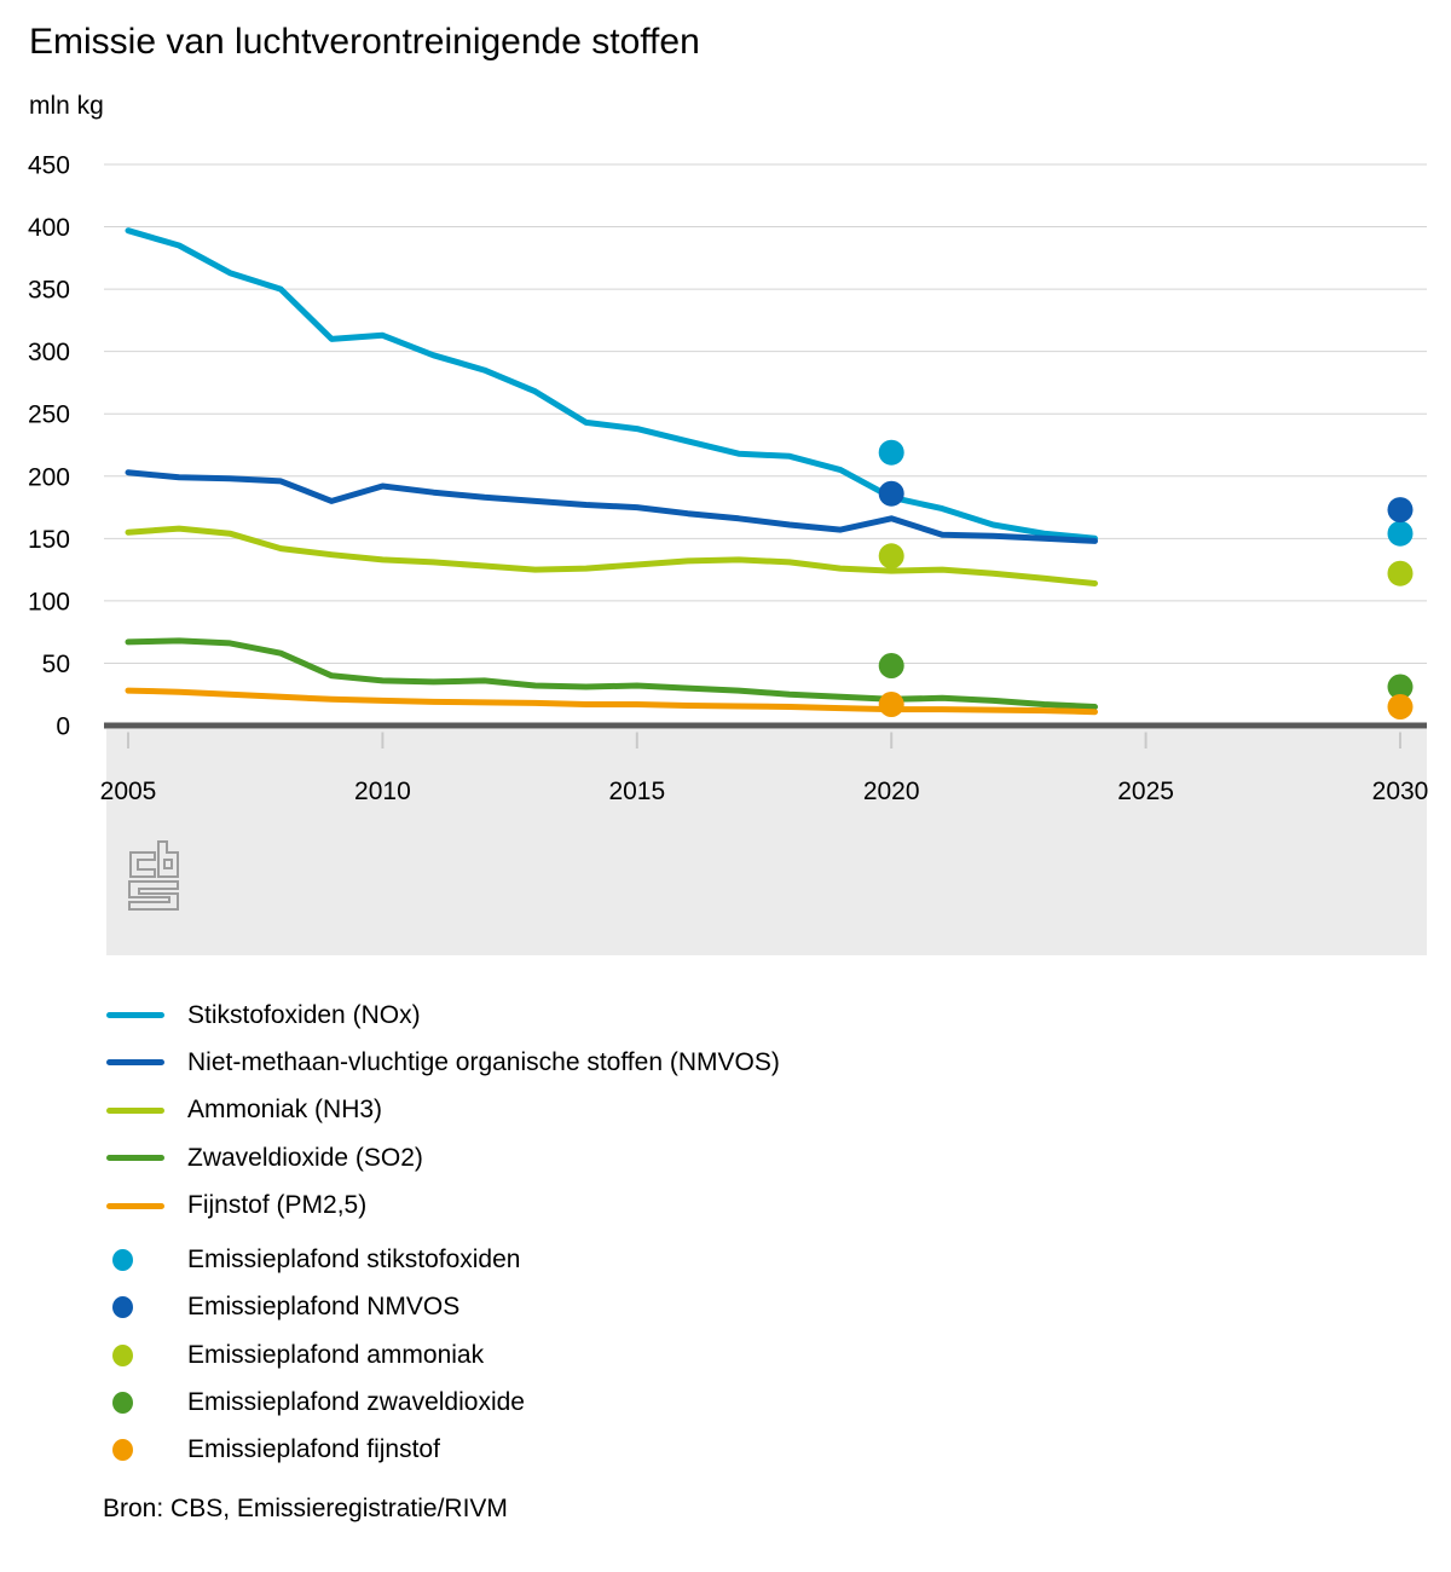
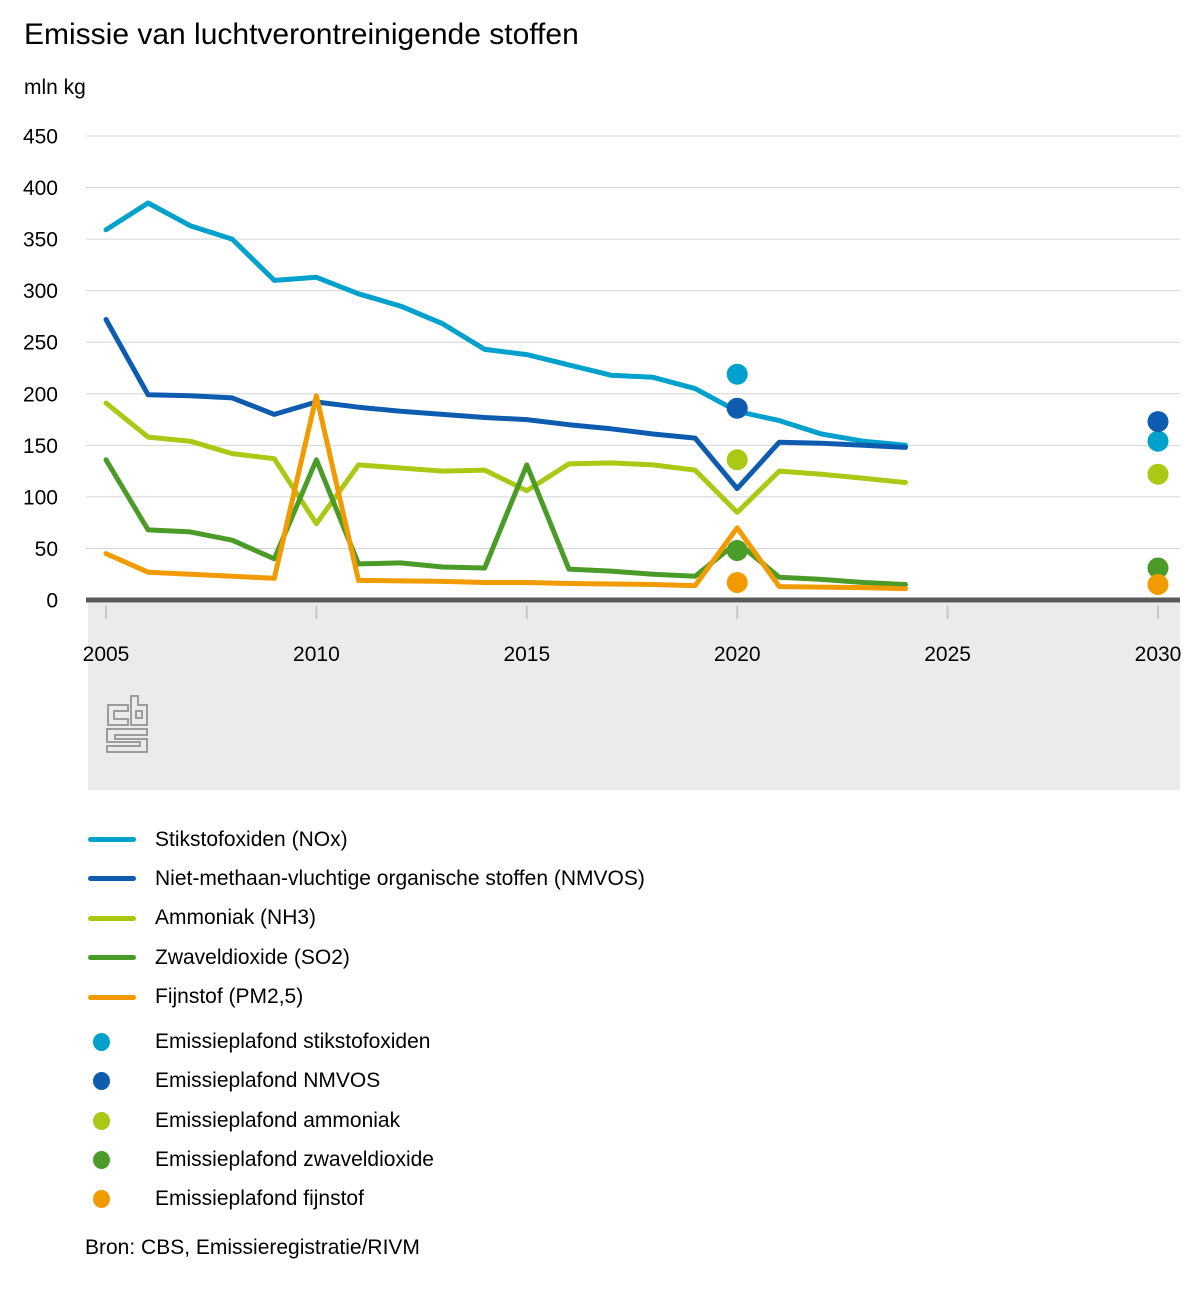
Stikstofoxiden (NOx)/2005: 397 -> 359
Niet-methaan-vluchtige organische stoffen (NMVOS)/2005: 203 -> 272
Ammoniak (NH3)/2005: 155 -> 191
Zwaveldioxide (SO2)/2005: 67 -> 136
Fijnstof (PM2,5)/2005: 28 -> 45
Ammoniak (NH3)/2010: 133 -> 74
Zwaveldioxide (SO2)/2010: 36 -> 136
Fijnstof (PM2,5)/2010: 20 -> 198
Ammoniak (NH3)/2015: 129 -> 106
Zwaveldioxide (SO2)/2015: 32 -> 131
Niet-methaan-vluchtige organische stoffen (NMVOS)/2020: 166 -> 108
Ammoniak (NH3)/2020: 124 -> 85
Zwaveldioxide (SO2)/2020: 21 -> 56
Fijnstof (PM2,5)/2020: 13 -> 70
